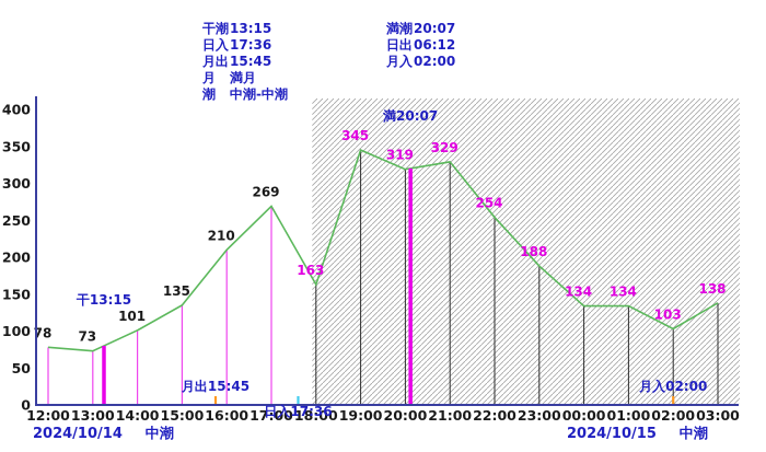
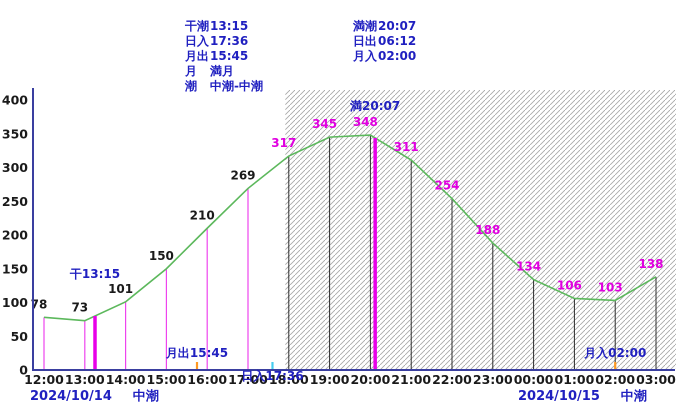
15:00: 135 -> 150
18:00: 163 -> 317
20:00: 319 -> 348
21:00: 329 -> 311
01:00: 134 -> 106
